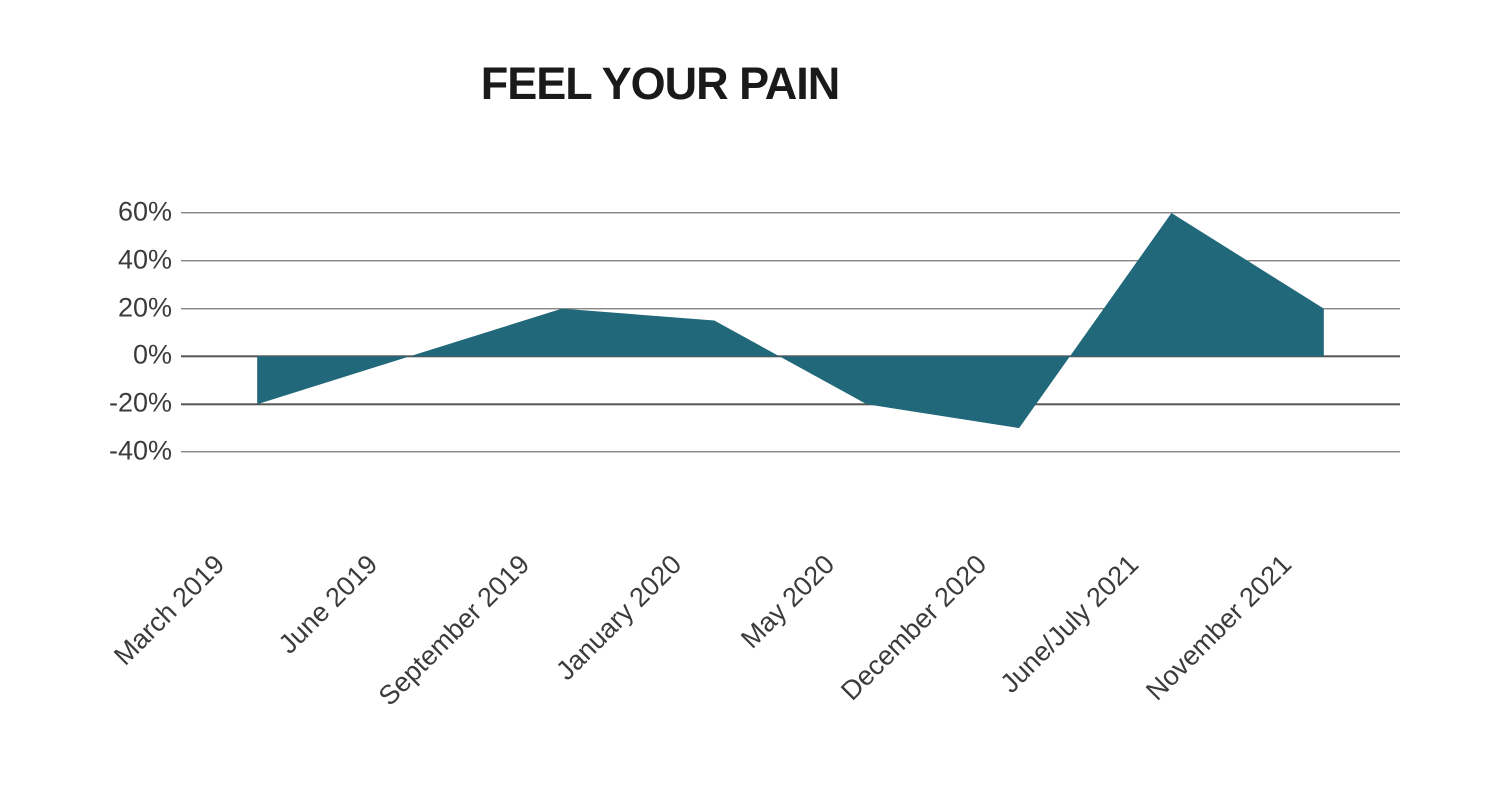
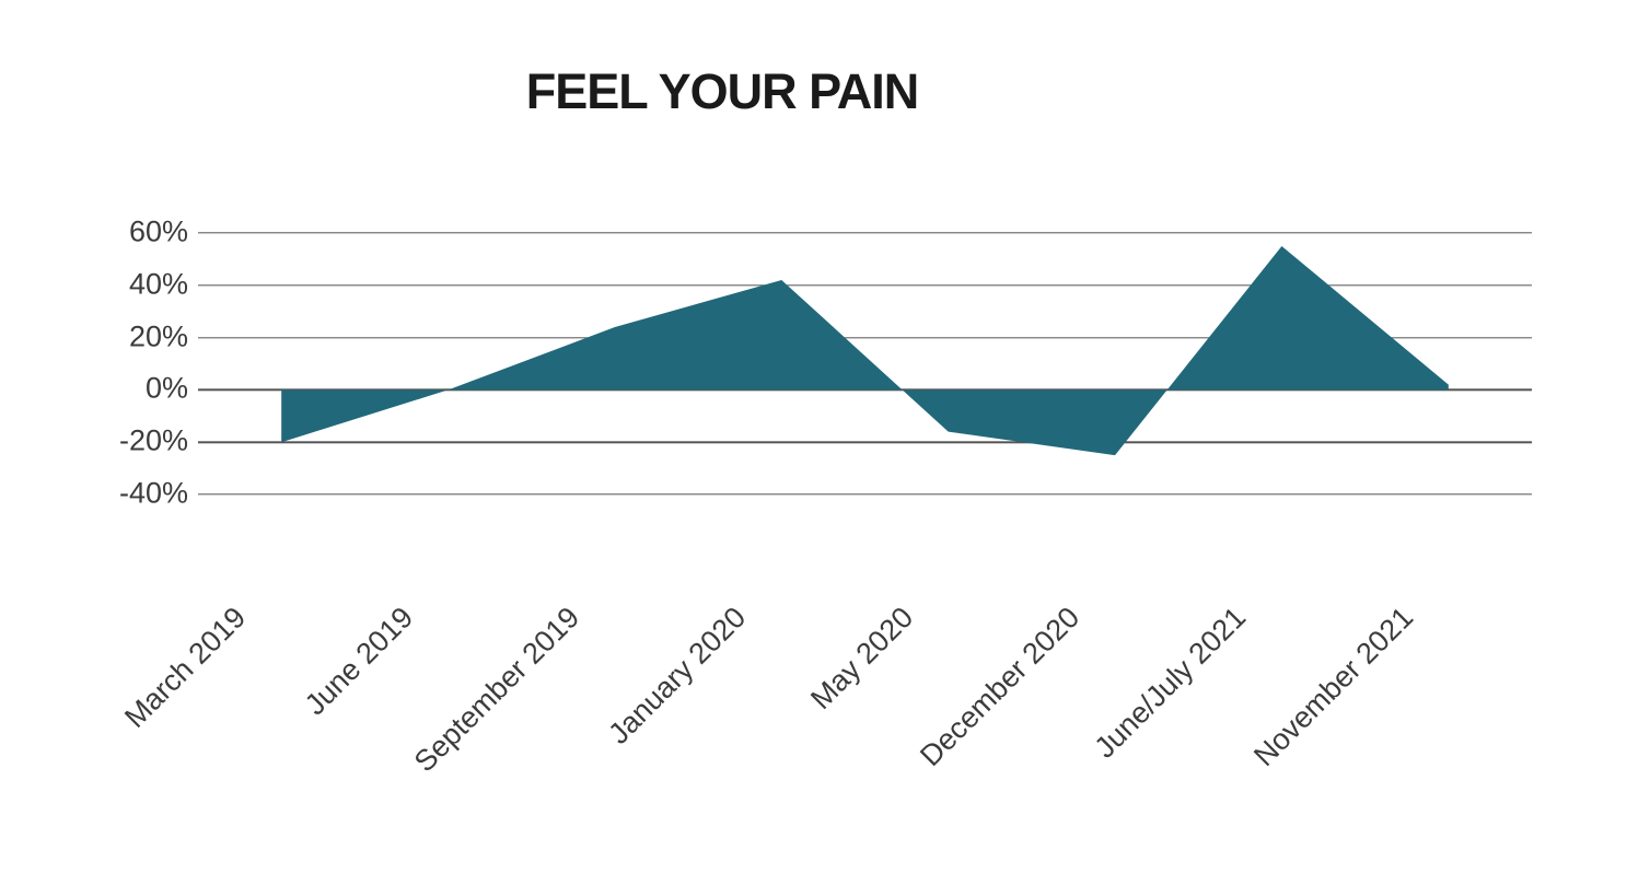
September 2019: 20% -> 24%
January 2020: 15% -> 42%
May 2020: -20% -> -16%
December 2020: -30% -> -25%
June/July 2021: 60% -> 55%
November 2021: 20% -> 2%
